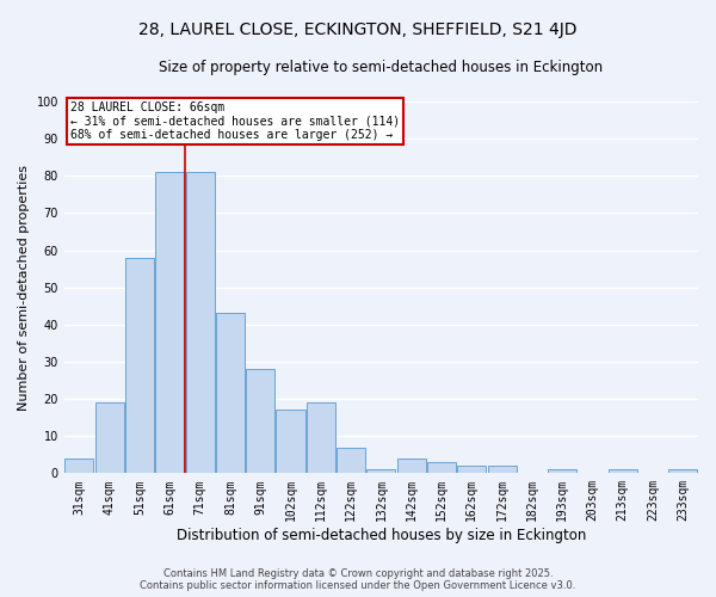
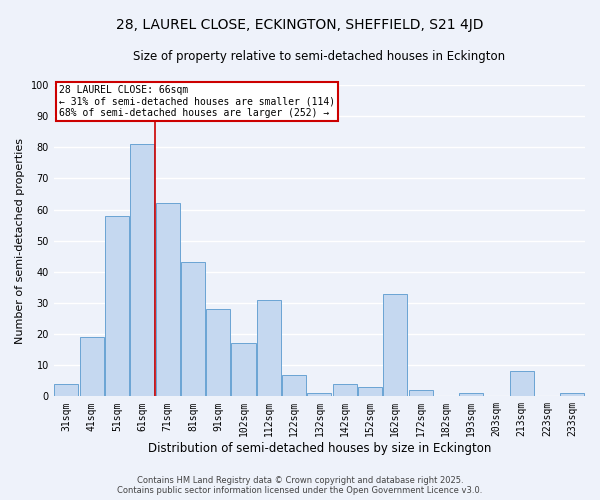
71sqm: 81 -> 62
112sqm: 19 -> 31
162sqm: 2 -> 33
213sqm: 1 -> 8
